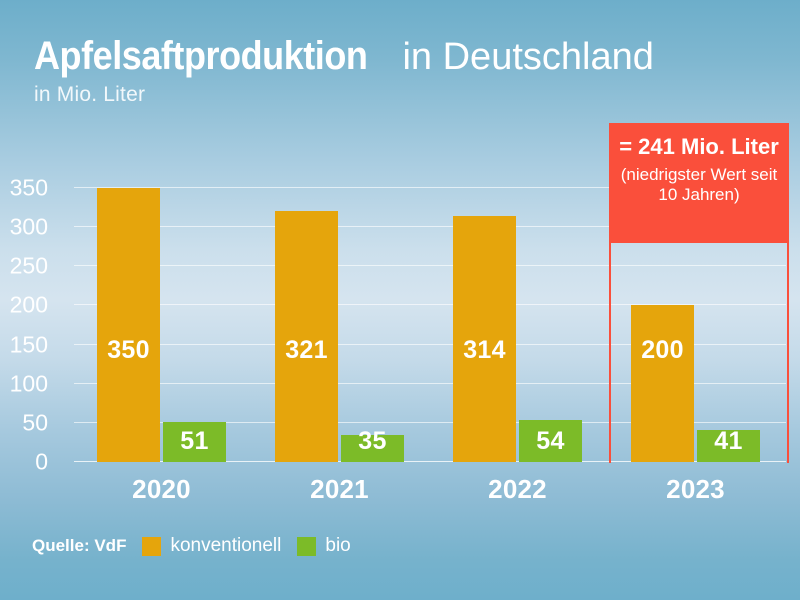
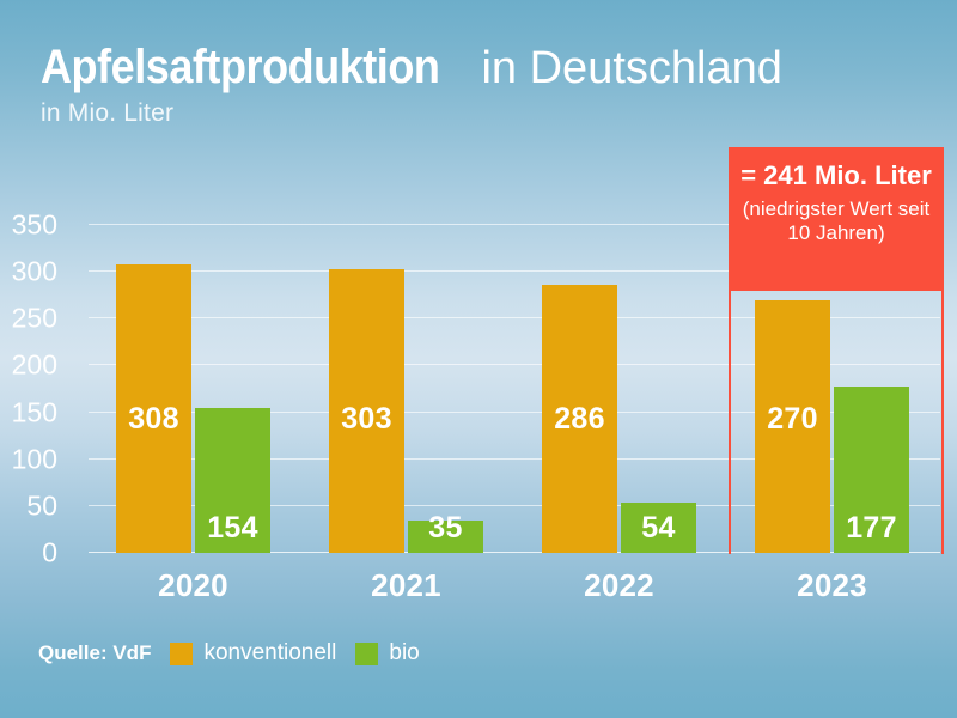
konventionell/2020: 350 -> 308
bio/2020: 51 -> 154
konventionell/2021: 321 -> 303
konventionell/2022: 314 -> 286
konventionell/2023: 200 -> 270
bio/2023: 41 -> 177
